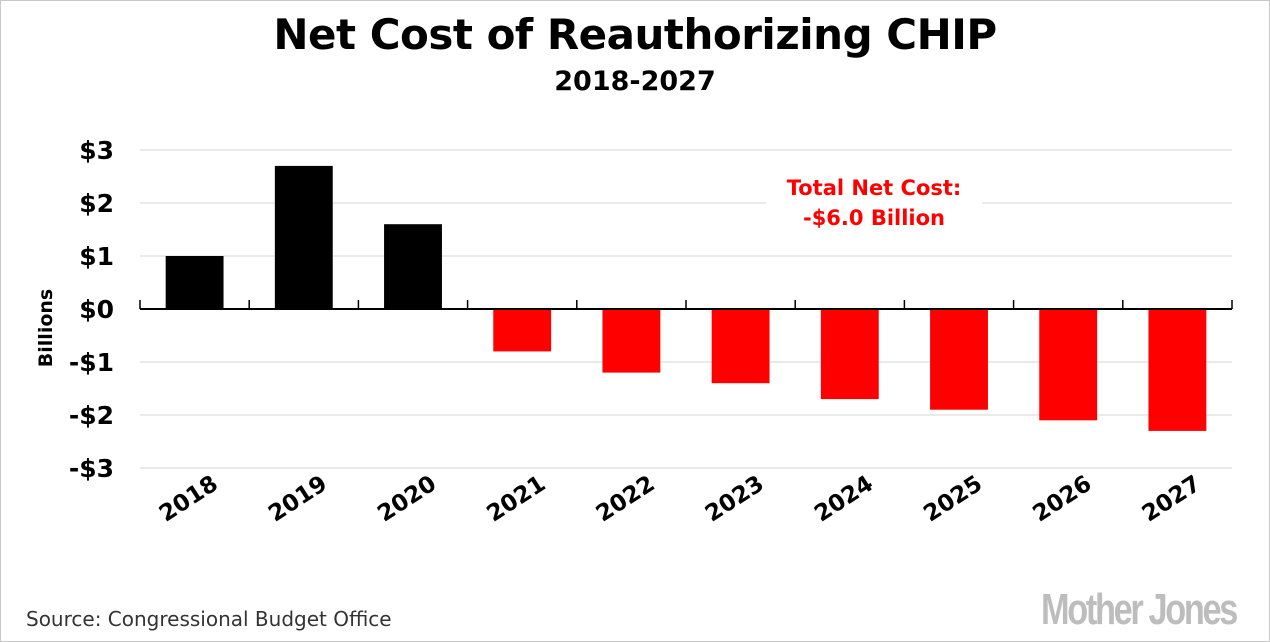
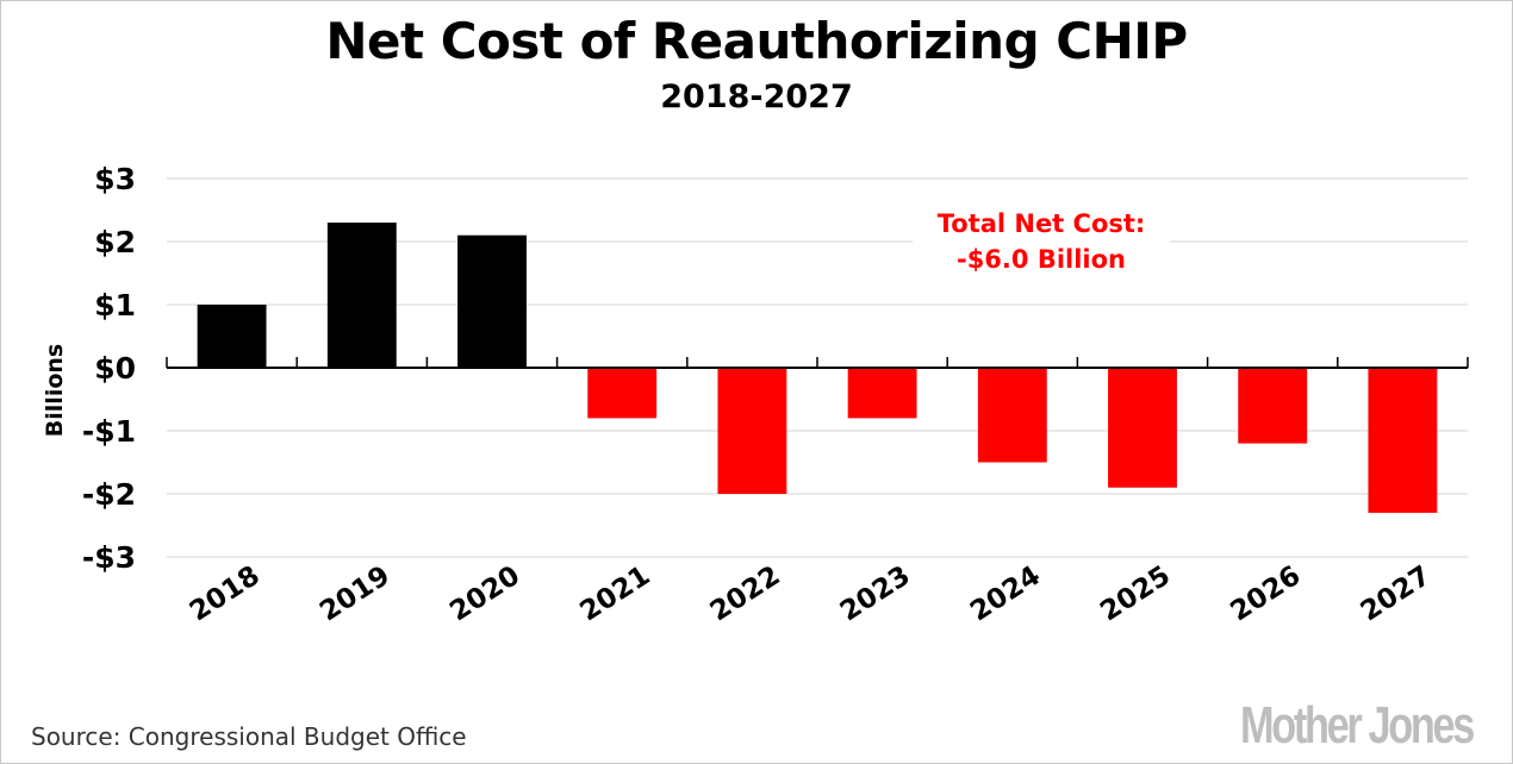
2019: $2.7 -> $2.3
2020: $1.6 -> $2.1
2022: -$1.2 -> -$2.0
2023: -$1.4 -> -$0.8
2024: -$1.7 -> -$1.5
2026: -$2.1 -> -$1.2
